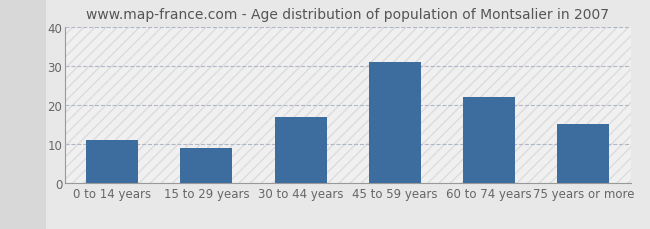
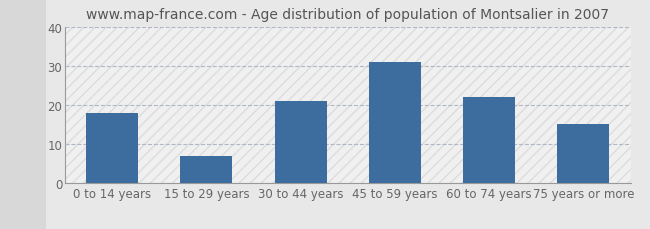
0 to 14 years: 11 -> 18
15 to 29 years: 9 -> 7
30 to 44 years: 17 -> 21
